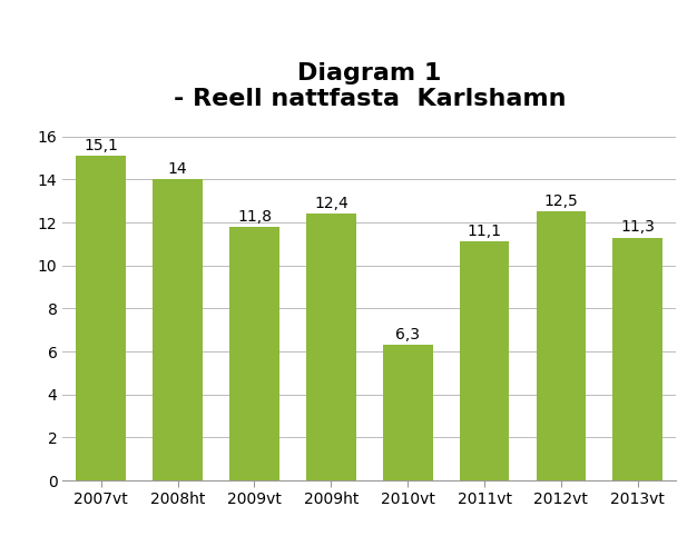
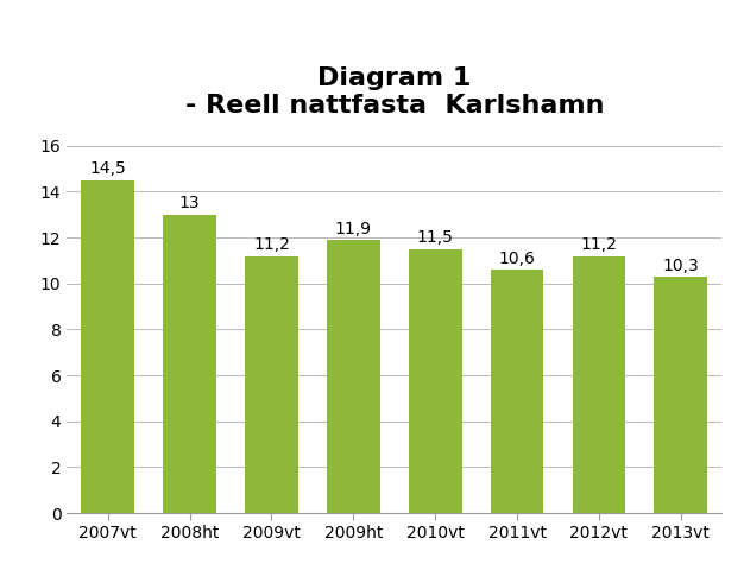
2007vt: 15,1 -> 14,5
2008ht: 14 -> 13
2009vt: 11,8 -> 11,2
2009ht: 12,4 -> 11,9
2010vt: 6,3 -> 11,5
2011vt: 11,1 -> 10,6
2012vt: 12,5 -> 11,2
2013vt: 11,3 -> 10,3
